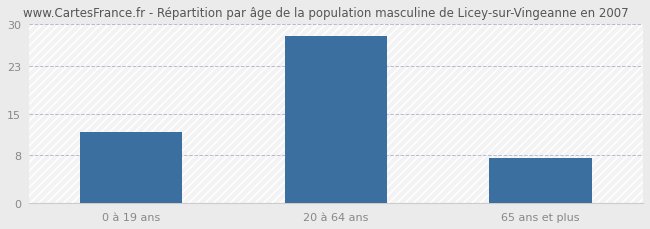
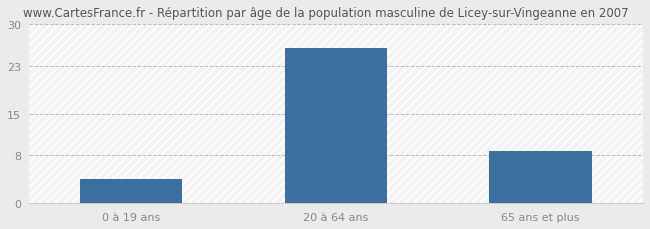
0 à 19 ans: 12.0 -> 4.0
20 à 64 ans: 28.0 -> 26.0
65 ans et plus: 7.5 -> 8.8
